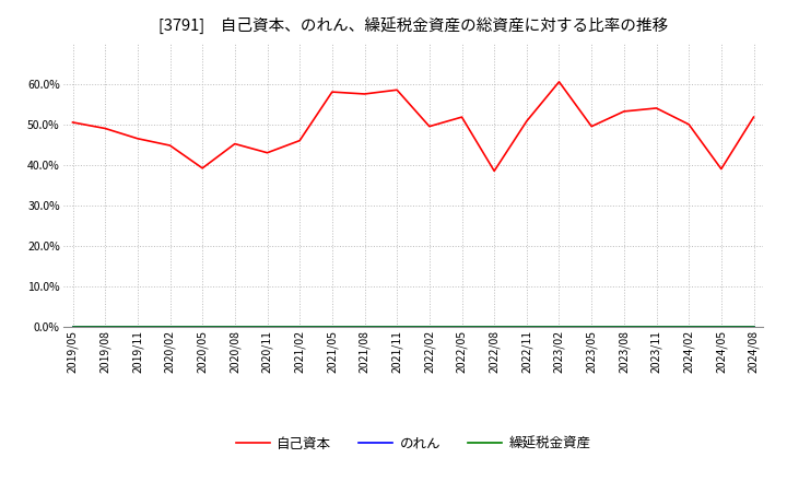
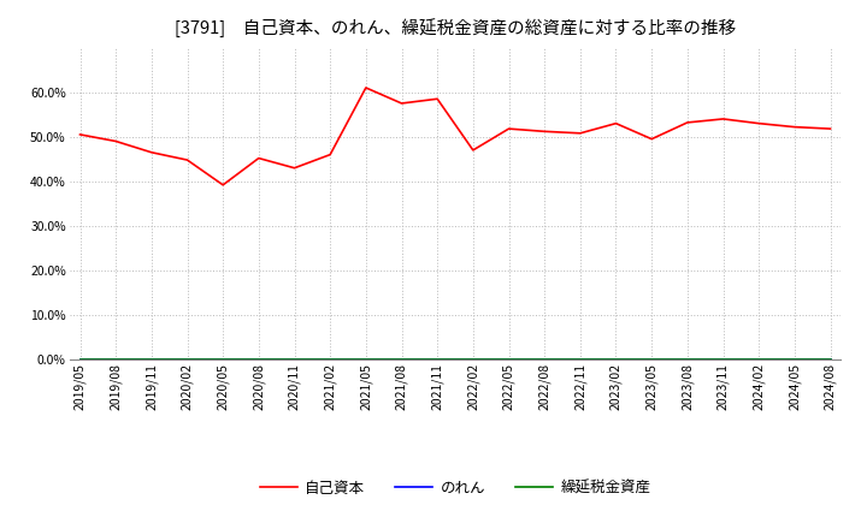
自己資本/2021/05: 58.0% -> 61.0%
自己資本/2022/02: 49.5% -> 47.0%
自己資本/2022/08: 38.5% -> 51.2%
自己資本/2023/02: 60.5% -> 53.0%
自己資本/2024/02: 50.0% -> 53.0%
自己資本/2024/05: 39.0% -> 52.2%
